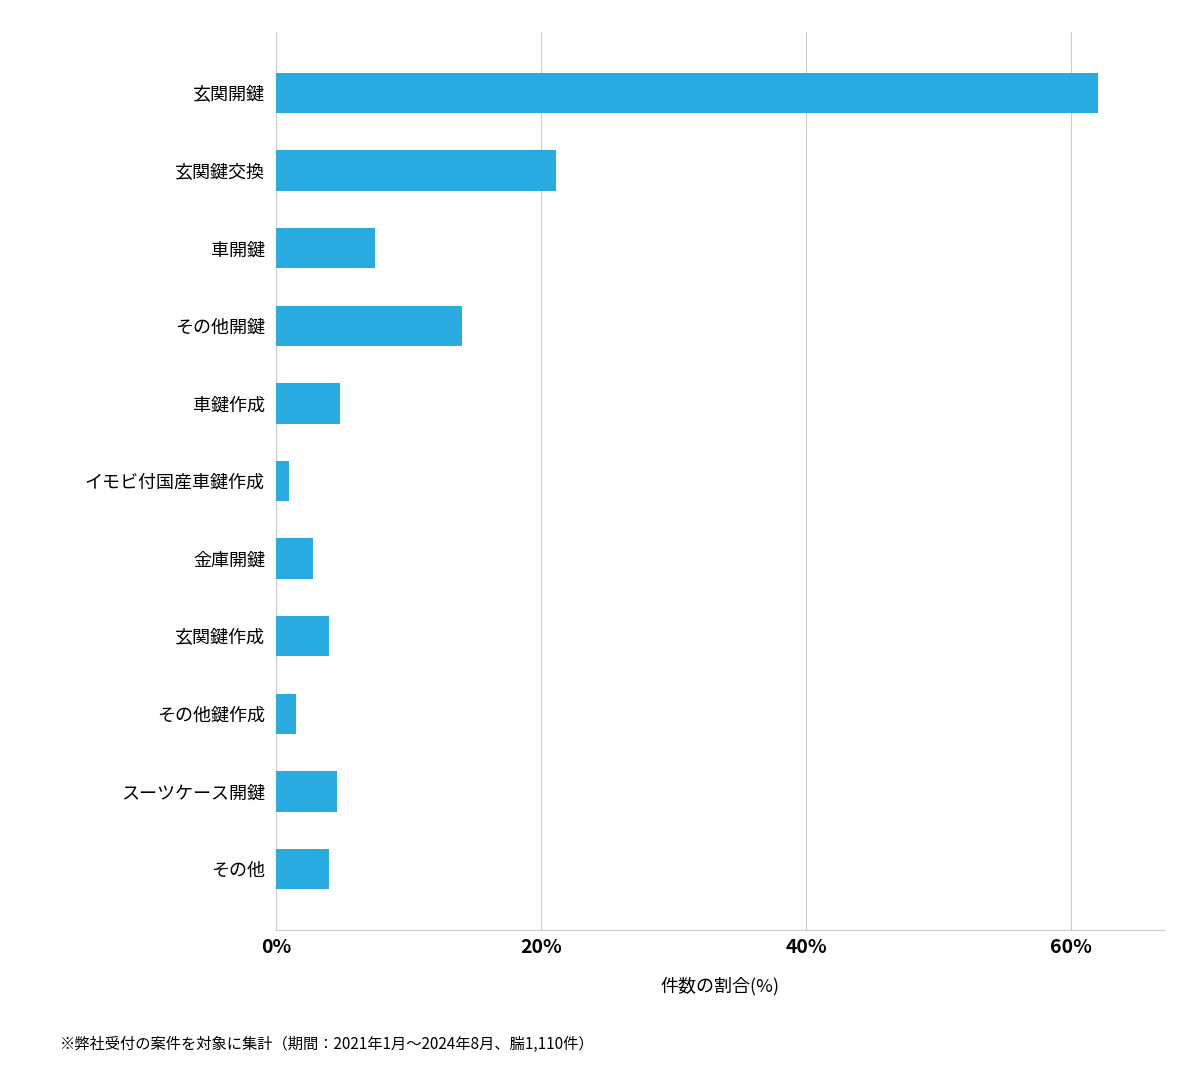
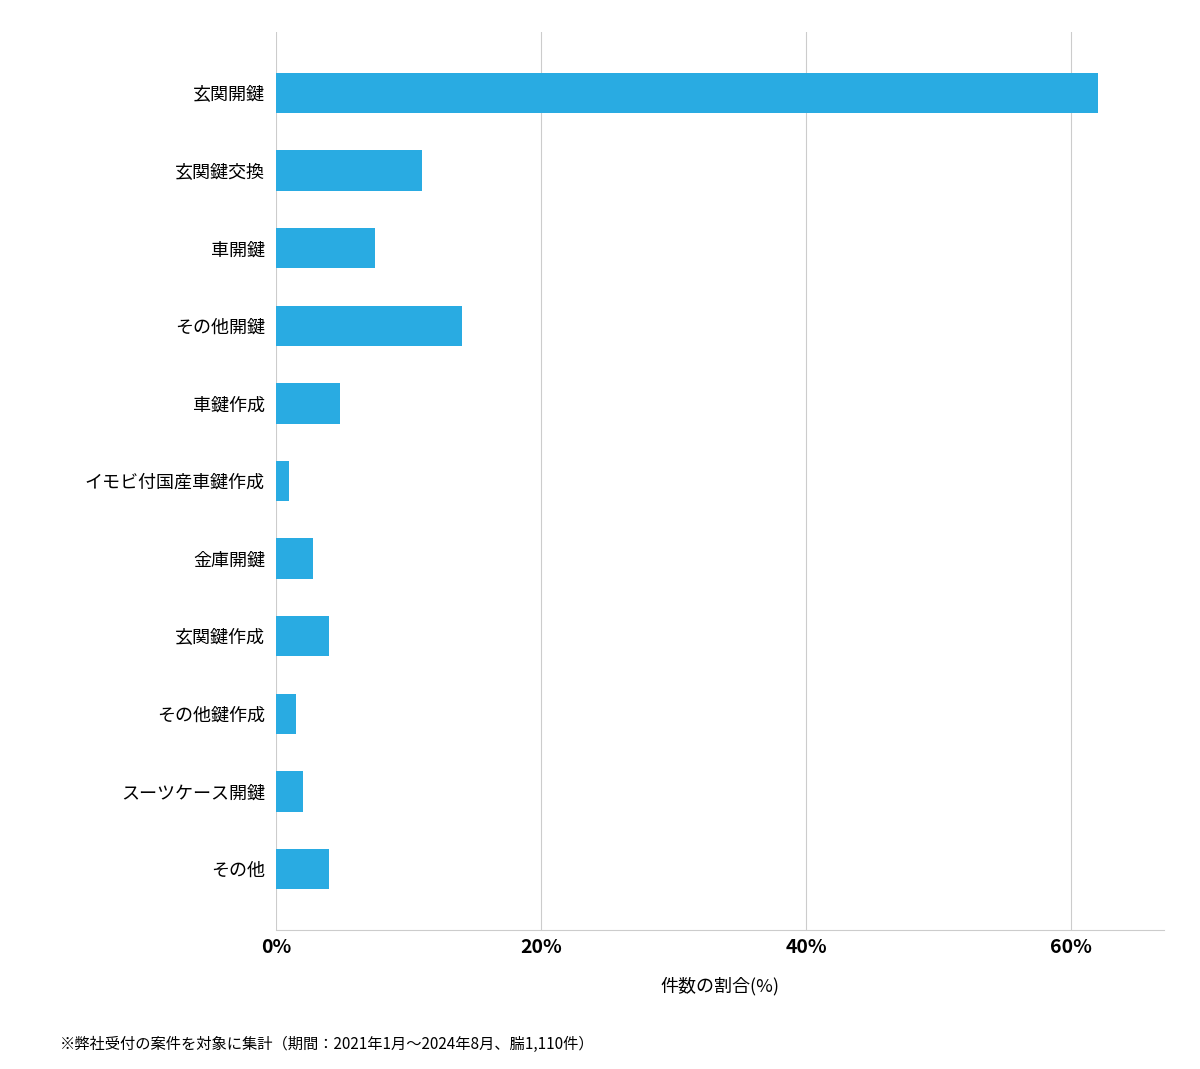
玄関鍵交換: 21.1% -> 11.0%
スーツケース開鍵: 4.6% -> 2.0%
